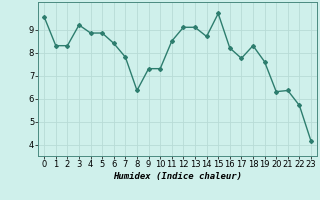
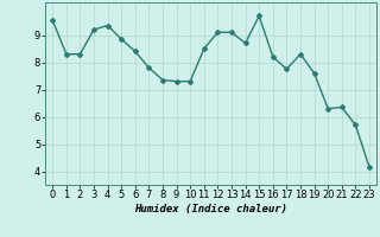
4: 8.85 -> 9.35
8: 6.35 -> 7.35
